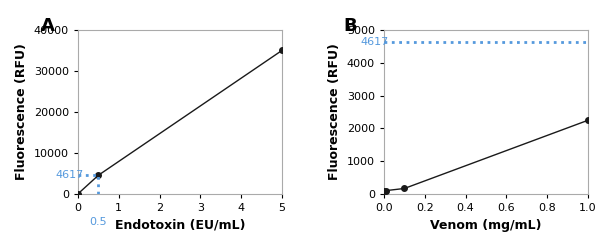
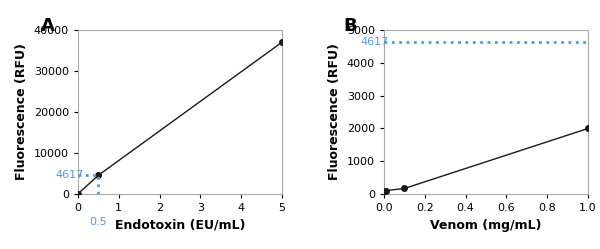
5: 35000 -> 37000
1.0: 2250 -> 2000
